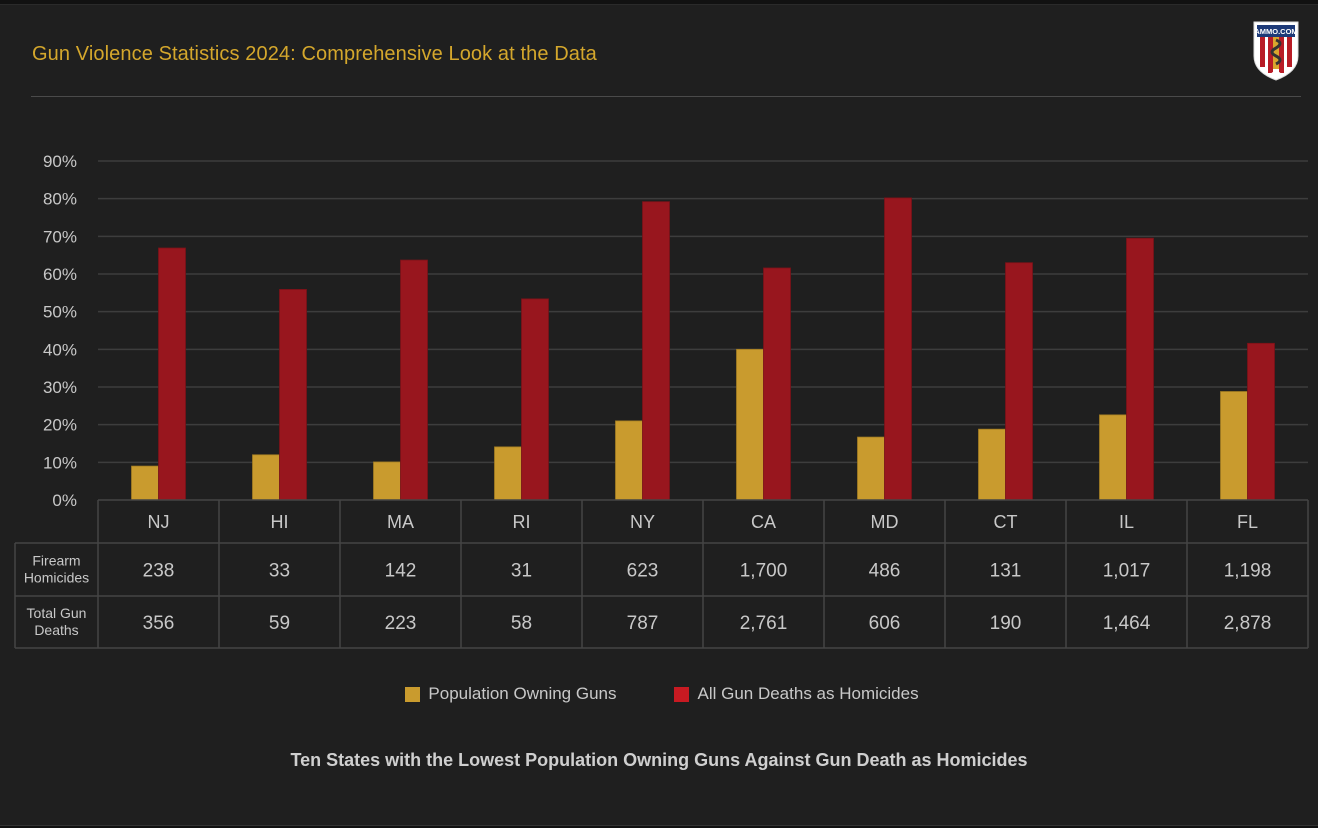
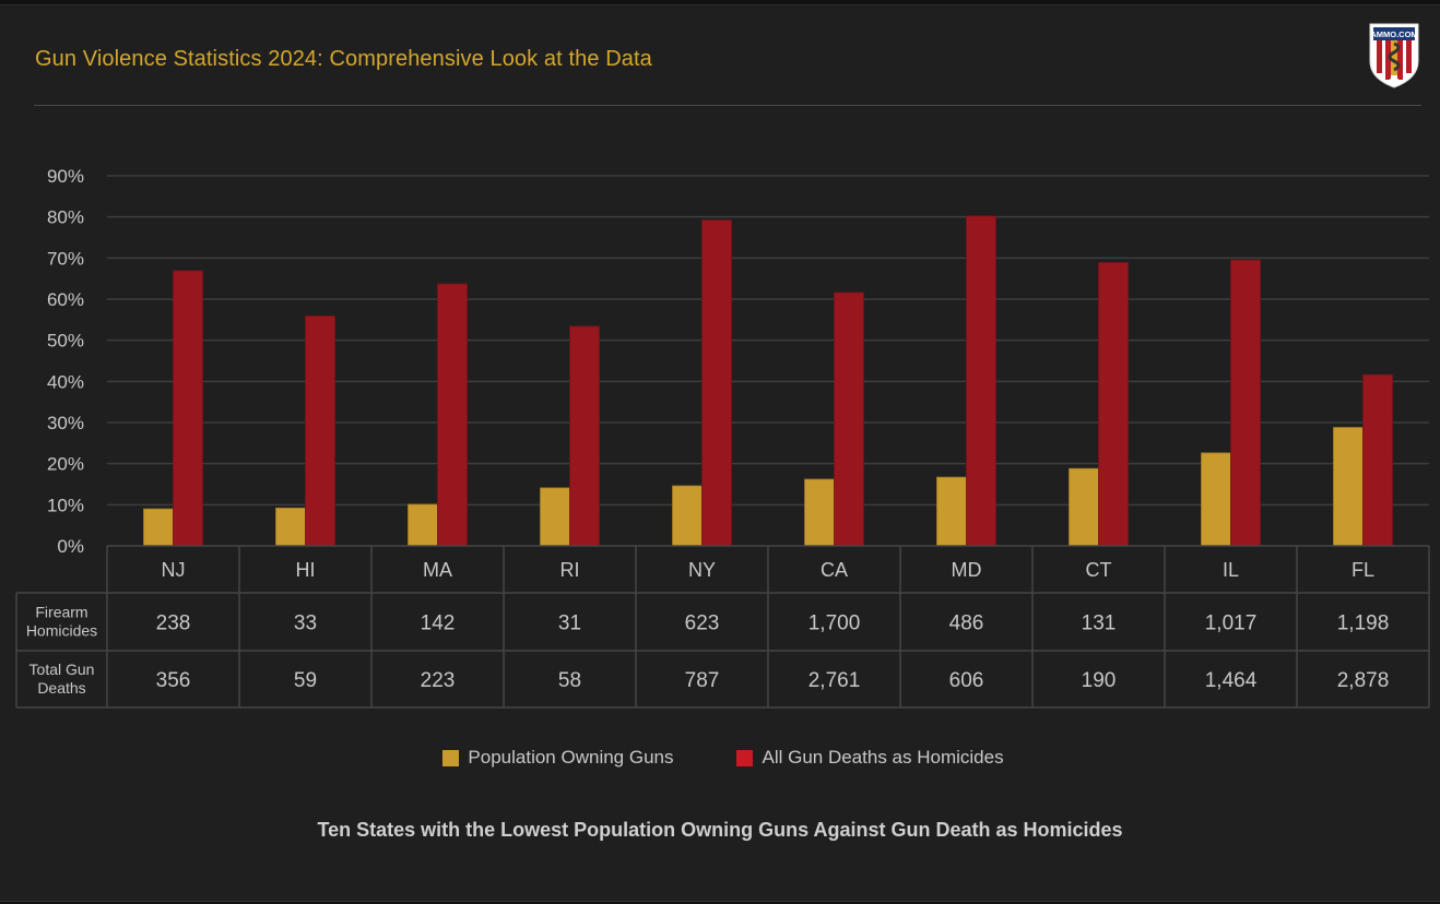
Population Owning Guns/HI: 12% -> 9%
Population Owning Guns/NY: 21% -> 15%
Population Owning Guns/CA: 40% -> 16%
All Gun Deaths as Homicides/CT: 63% -> 69%
